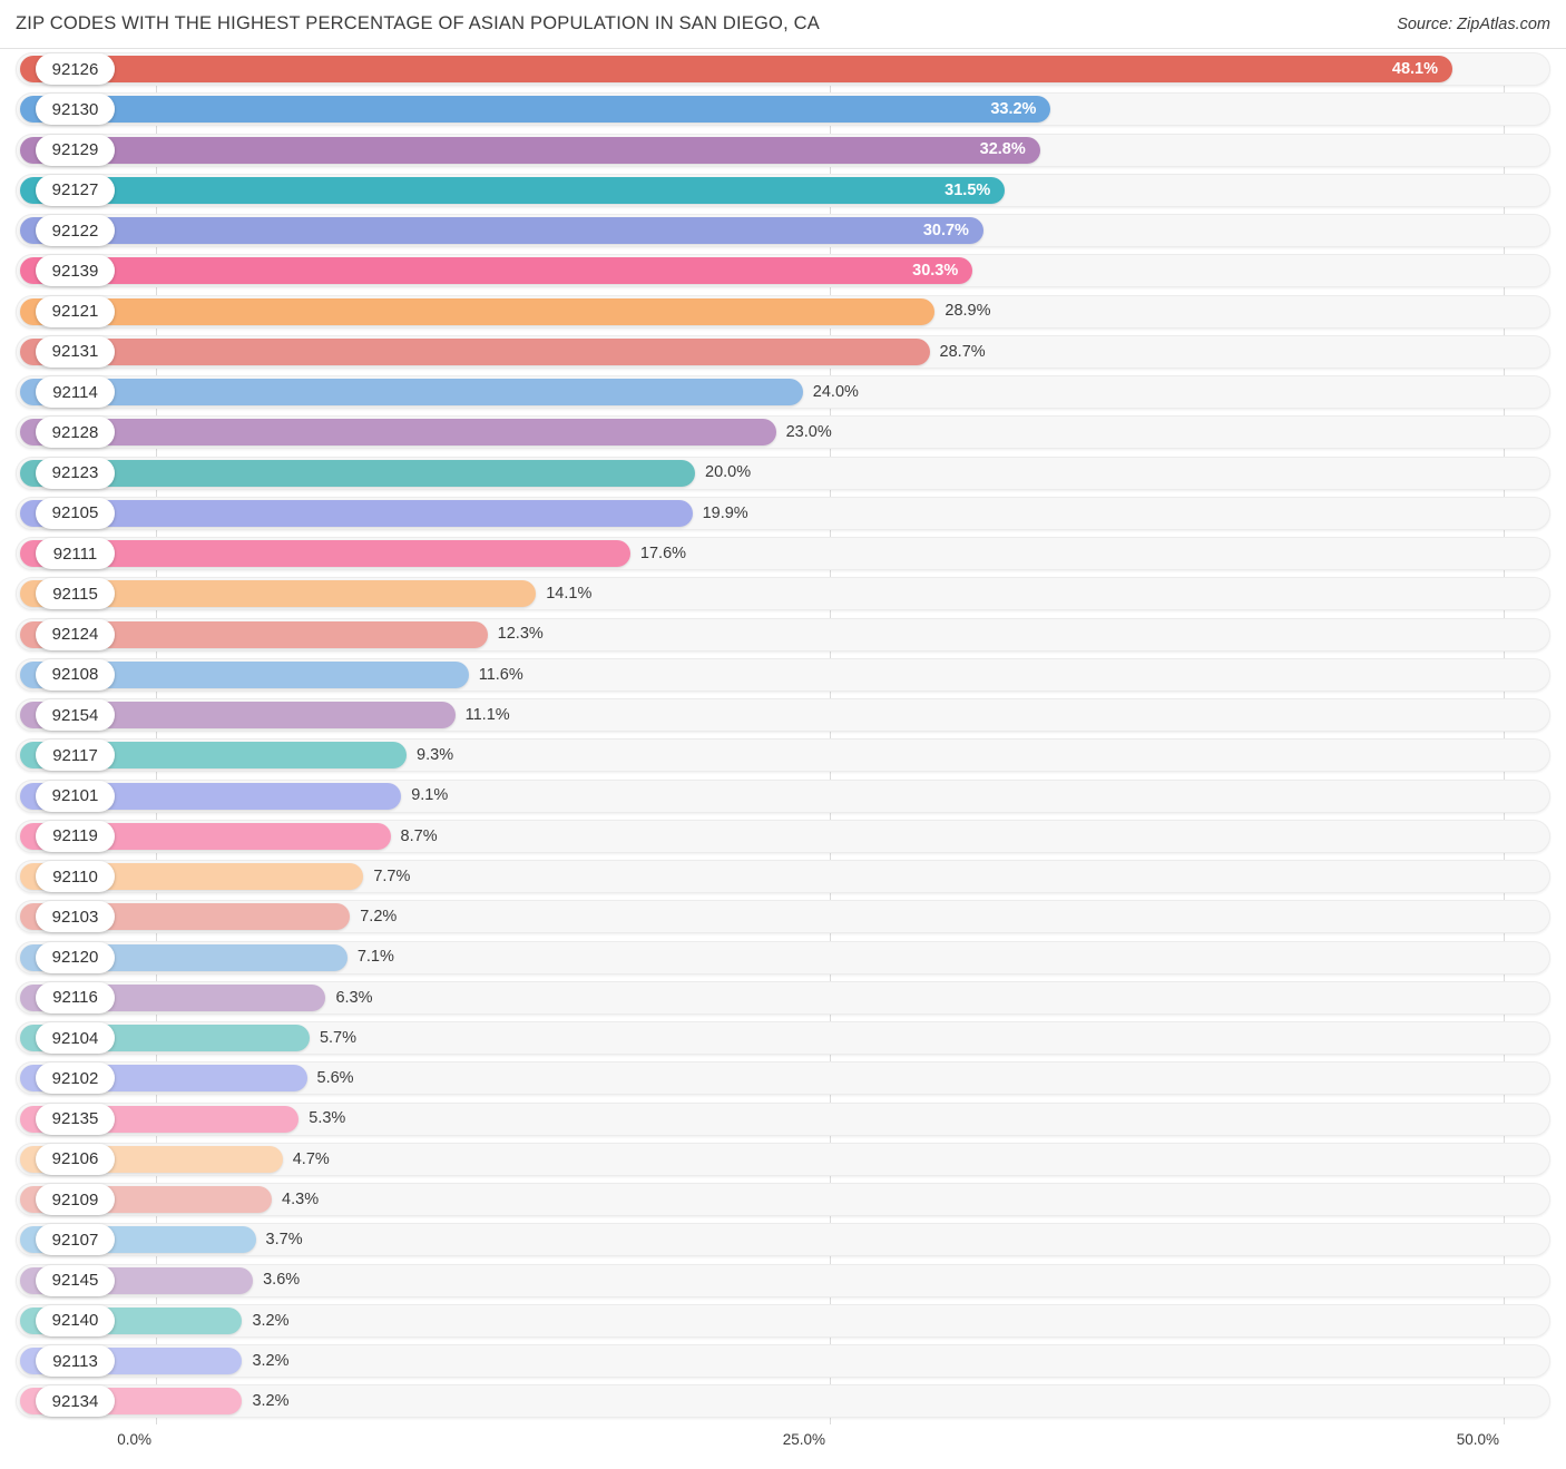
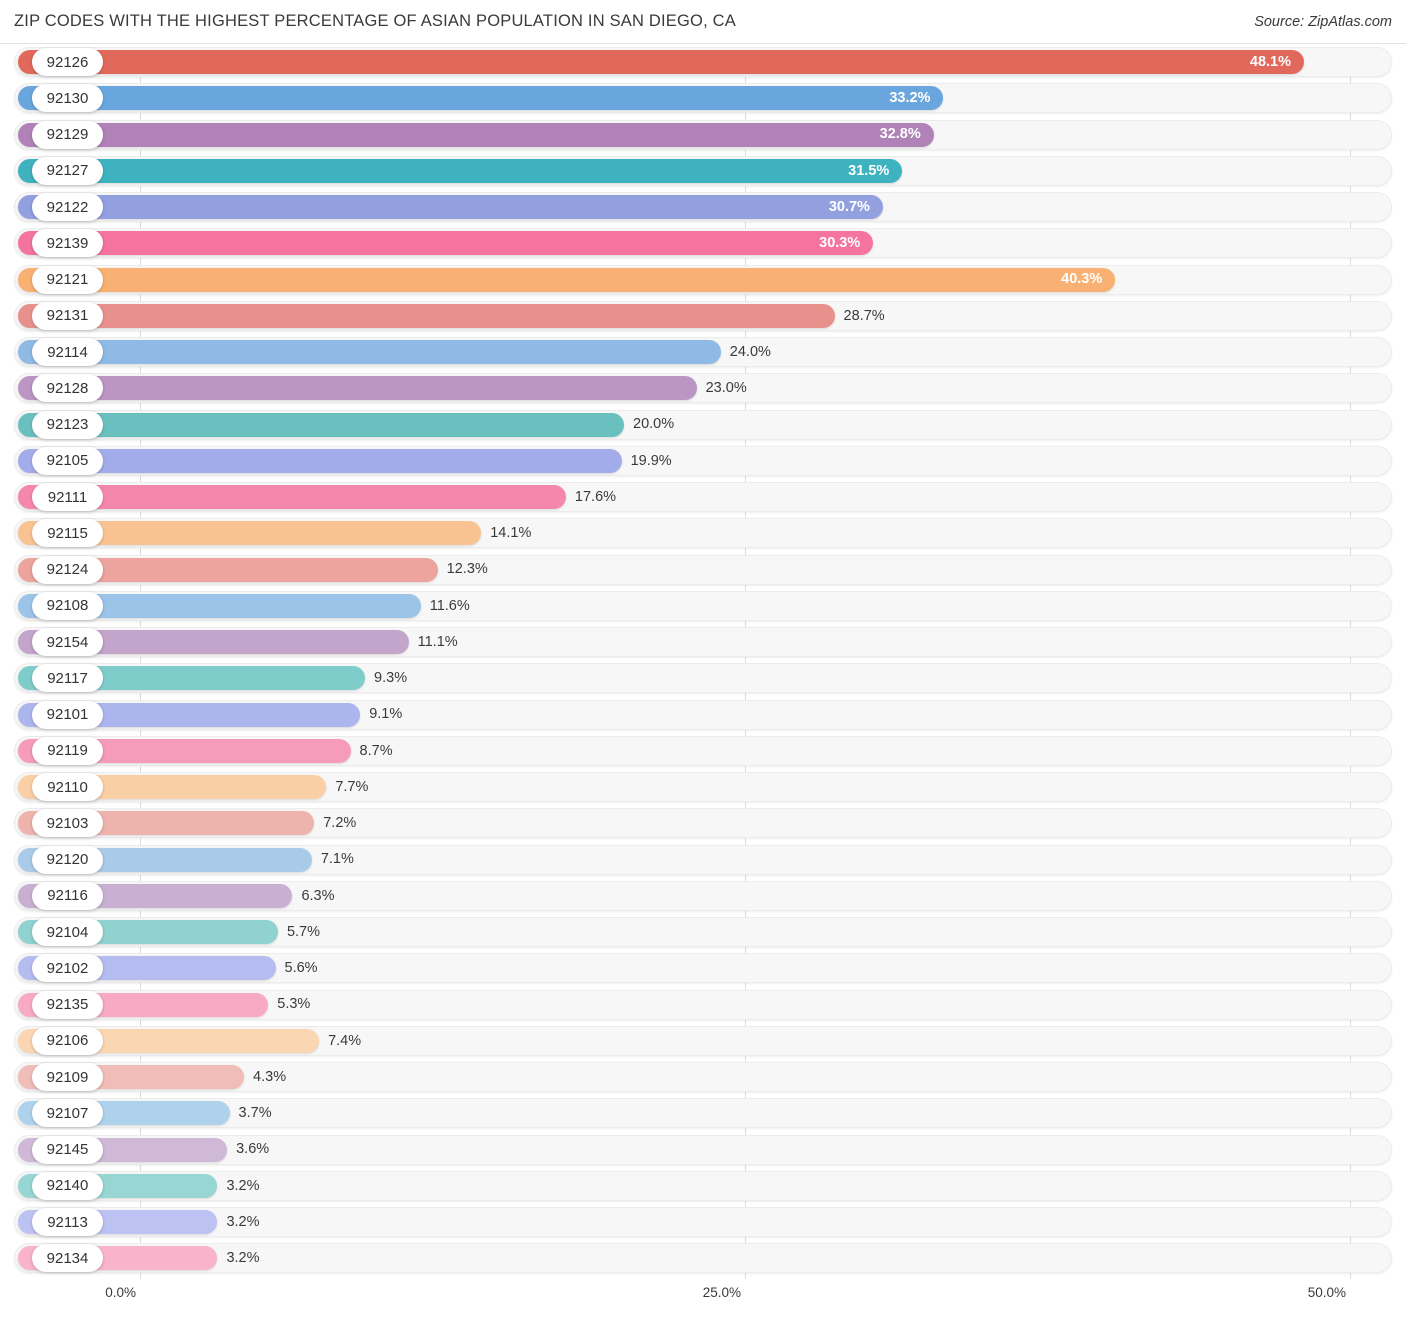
92121: 28.9% -> 40.3%
92106: 4.7% -> 7.4%
